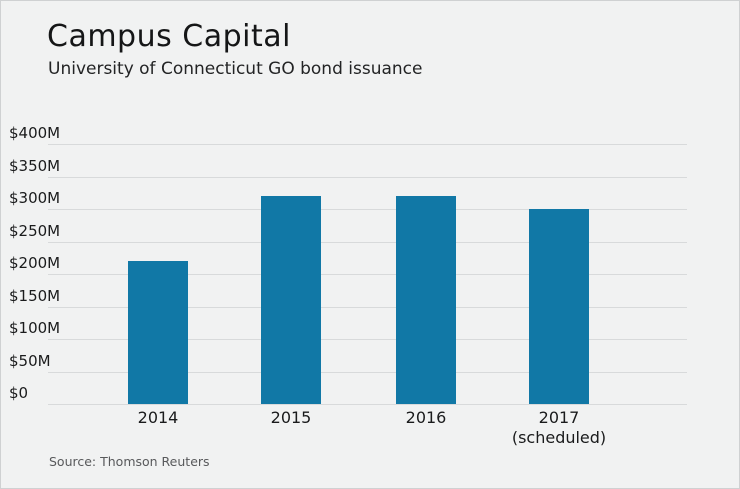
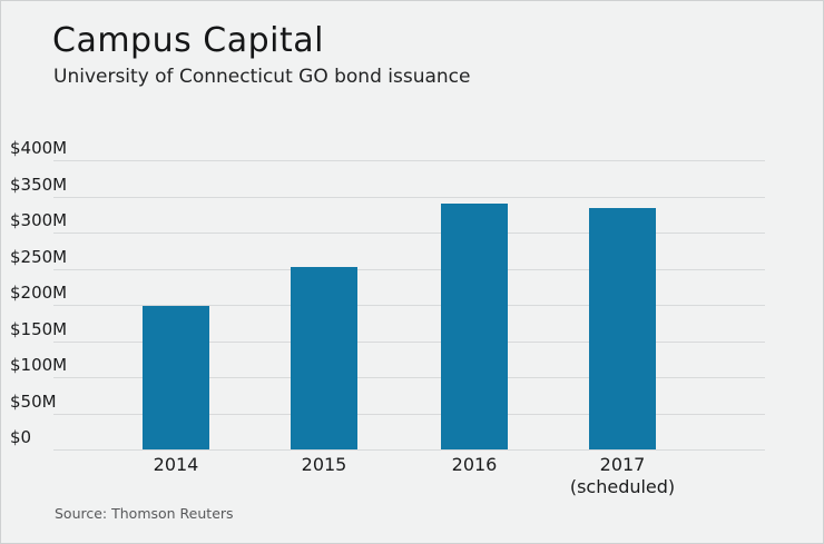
2014: $220M -> $200M
2015: $320M -> $250M
2016: $320M -> $340M
2017: $300M -> $330M
